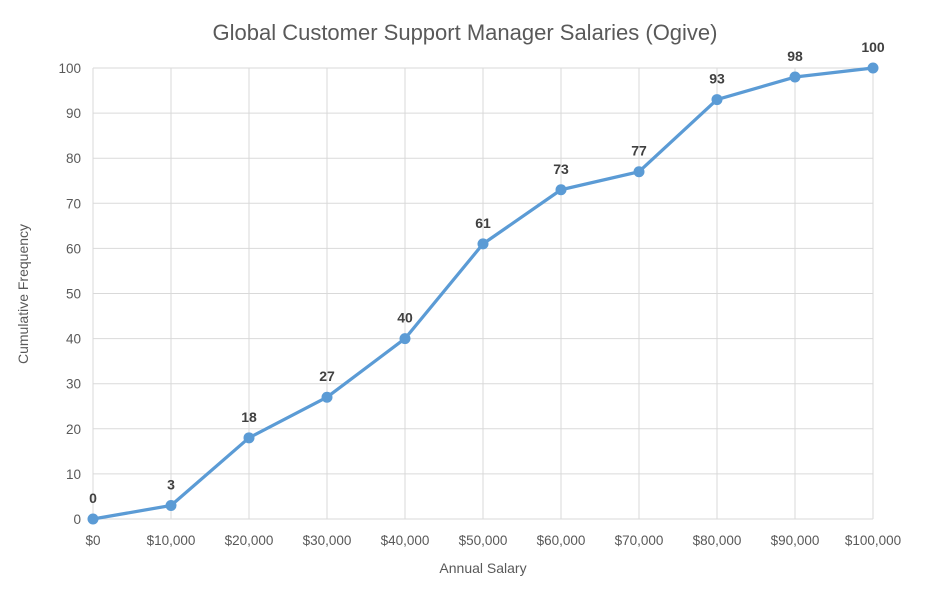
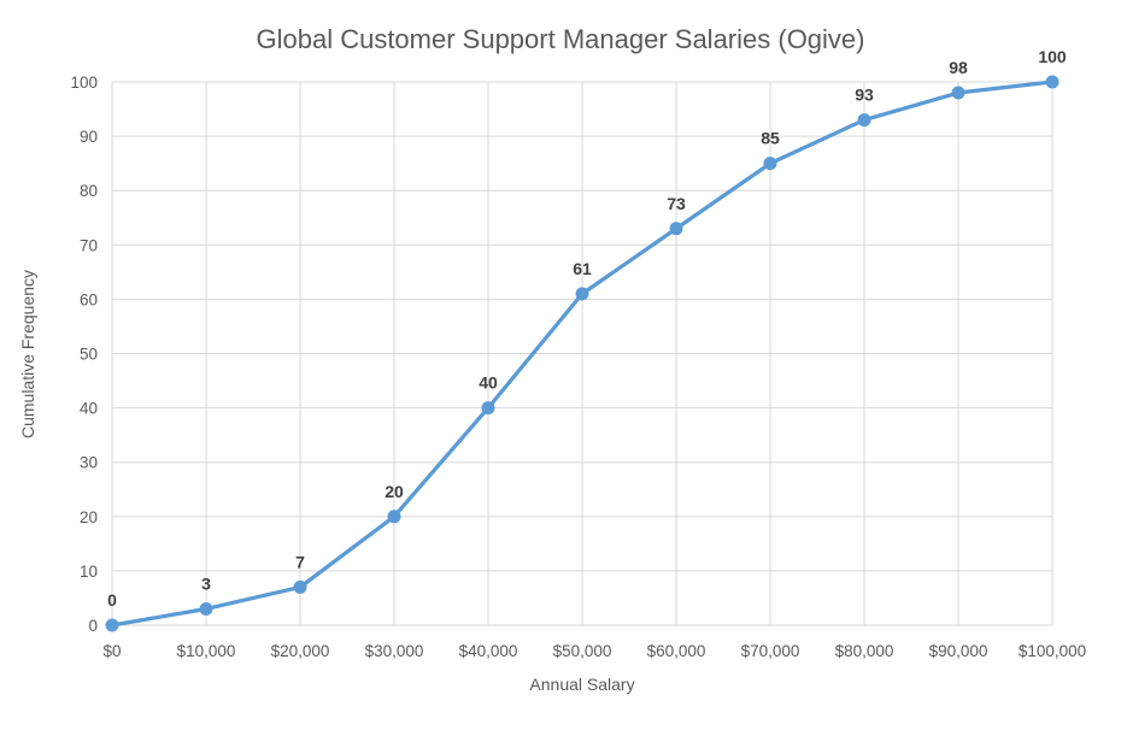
$20,000: 18 -> 7
$30,000: 27 -> 20
$70,000: 77 -> 85
